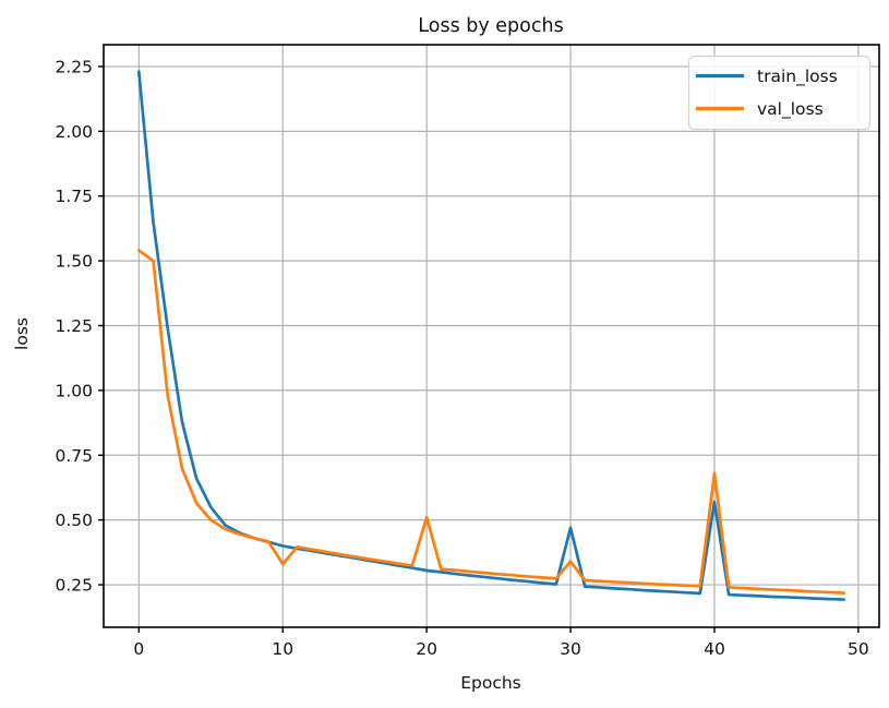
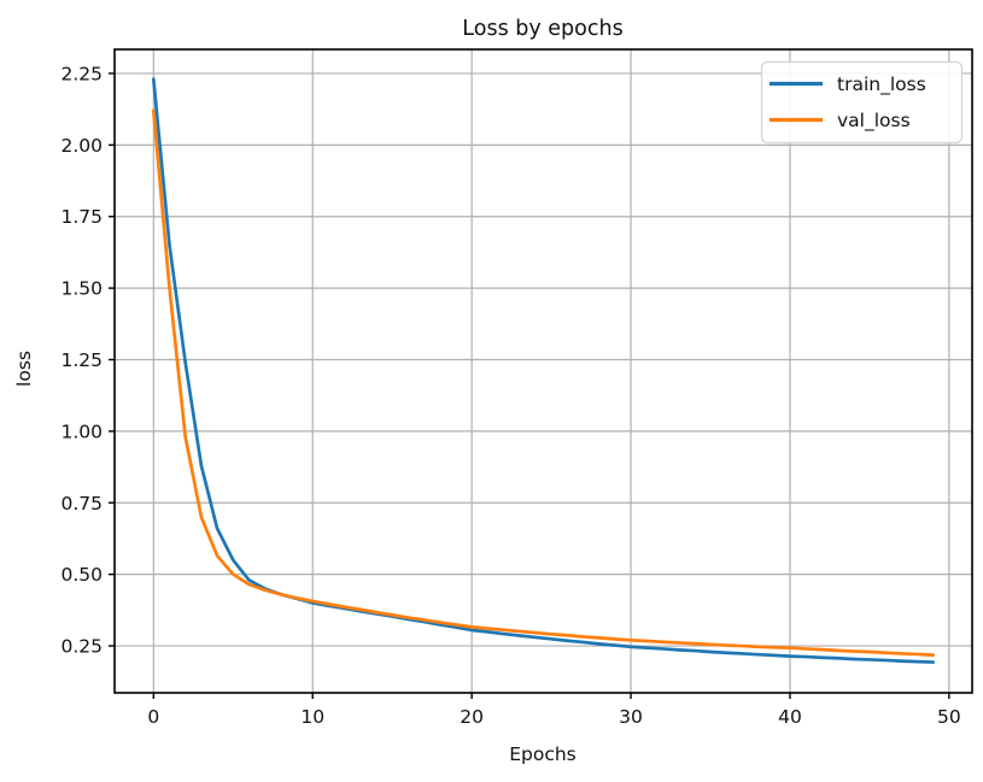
val_loss/0: 1.54 -> 2.12
val_loss/10: 0.33 -> 0.41
val_loss/20: 0.51 -> 0.32
train_loss/30: 0.47 -> 0.25
val_loss/30: 0.34 -> 0.27
train_loss/40: 0.57 -> 0.21
val_loss/40: 0.68 -> 0.24
